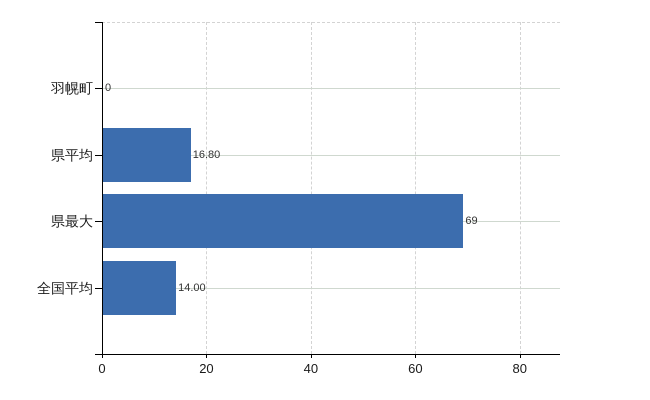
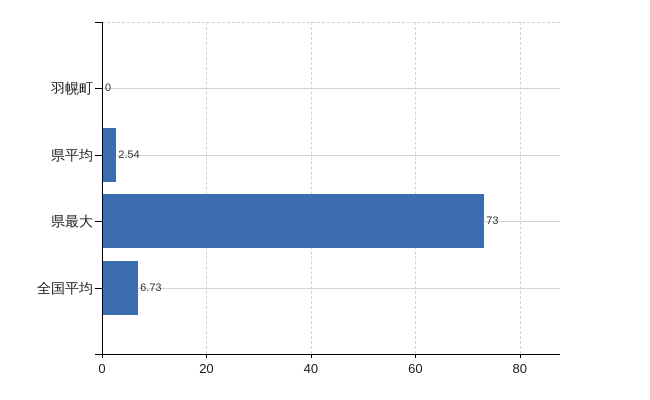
県平均: 16.80 -> 2.54
県最大: 69 -> 73
全国平均: 14.00 -> 6.73
